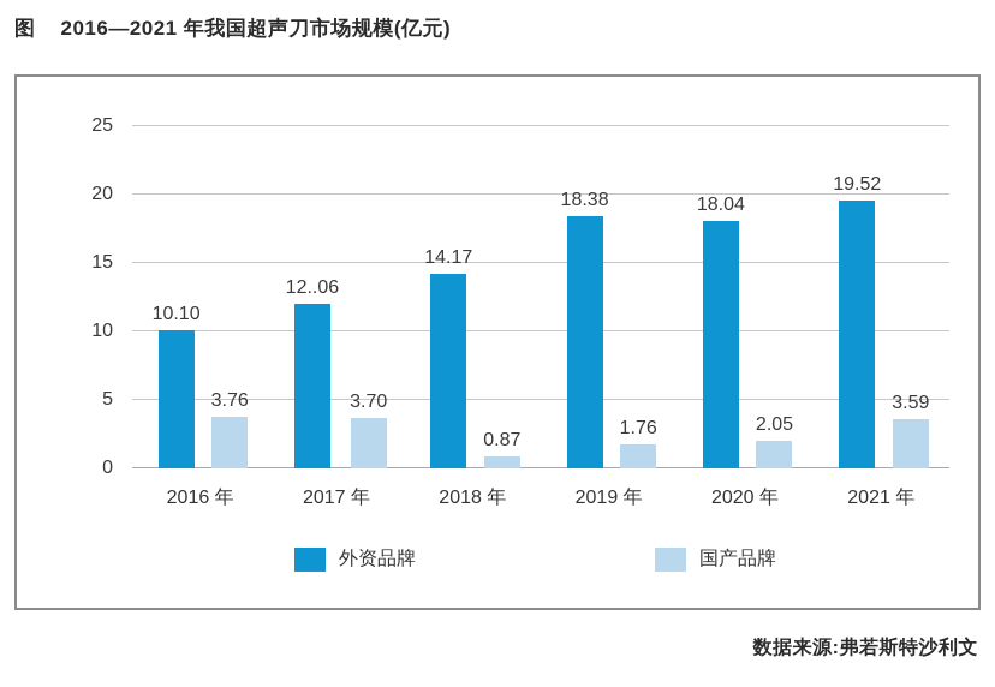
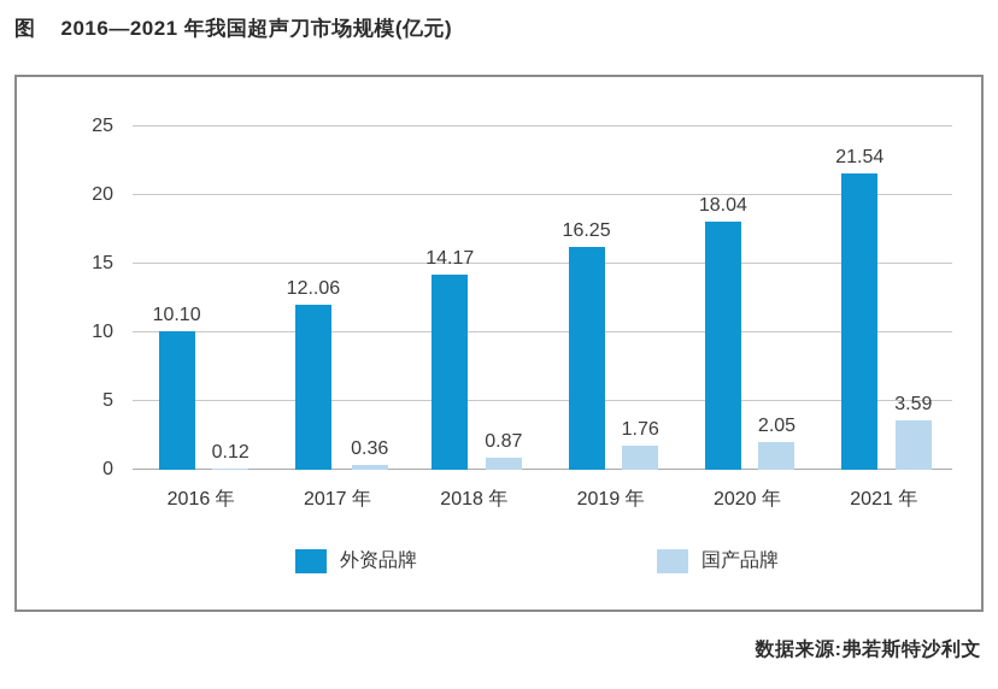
国产品牌/2016 年: 3.76 -> 0.12
国产品牌/2017 年: 3.70 -> 0.36
外资品牌/2019 年: 18.38 -> 16.25
外资品牌/2021 年: 19.52 -> 21.54
